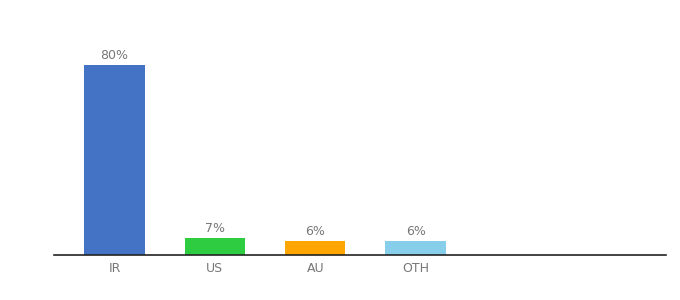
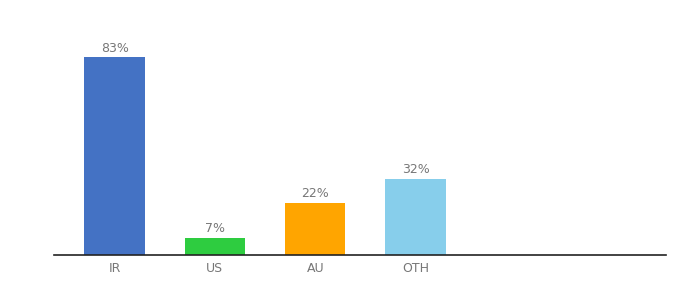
IR: 80% -> 83%
AU: 6% -> 22%
OTH: 6% -> 32%
